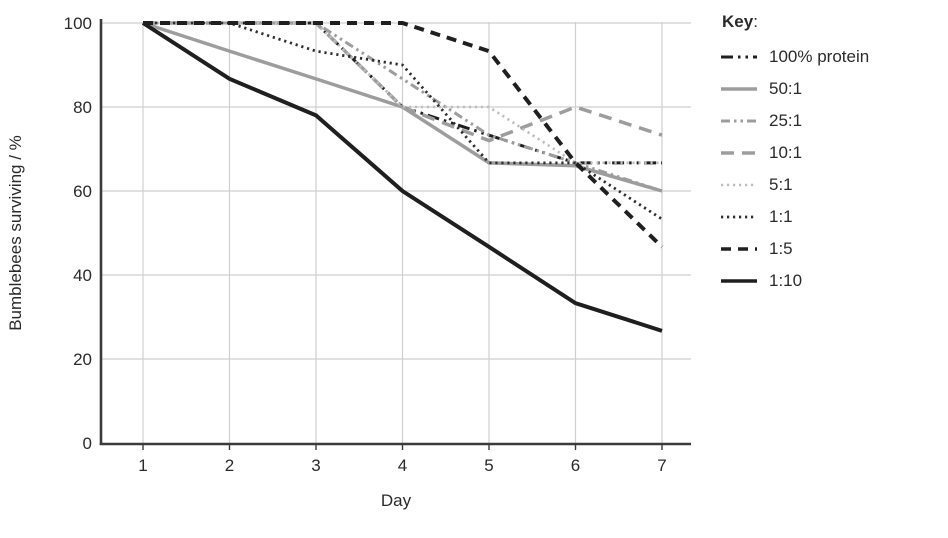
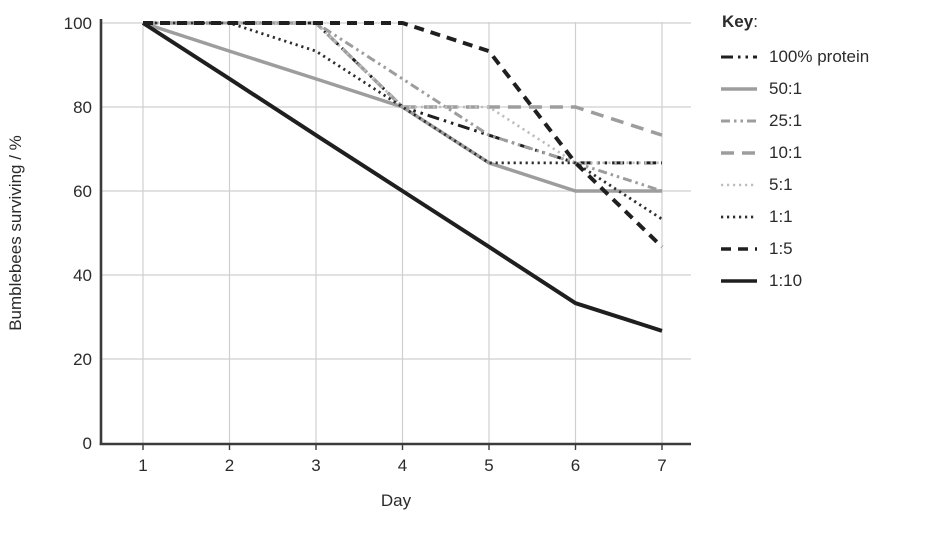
1:10/3: 78 -> 73
1:1/4: 90 -> 80
10:1/5: 72 -> 80
50:1/6: 66 -> 60
